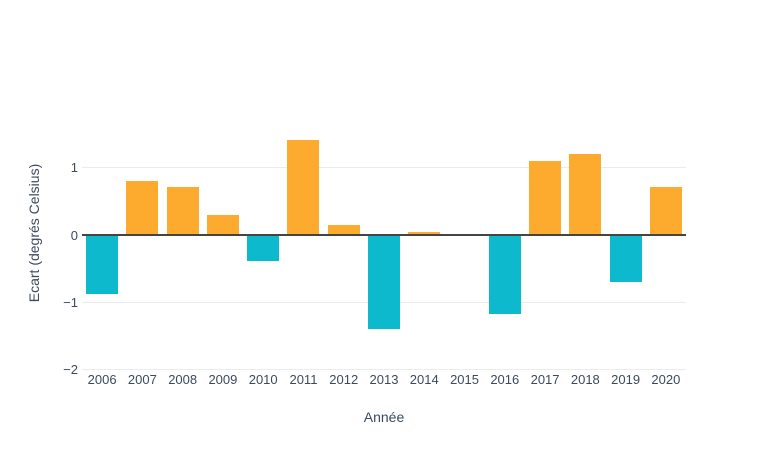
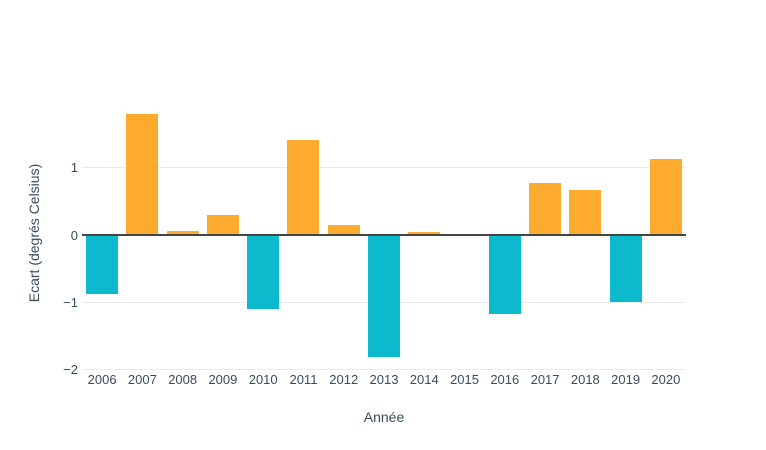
2007: 0.8 -> 1.8
2008: 0.7 -> 0.1
2010: -0.4 -> -1.1
2013: -1.4 -> -1.8
2017: 1.1 -> 0.8
2018: 1.2 -> 0.7
2019: -0.7 -> -1.0
2020: 0.7 -> 1.1
